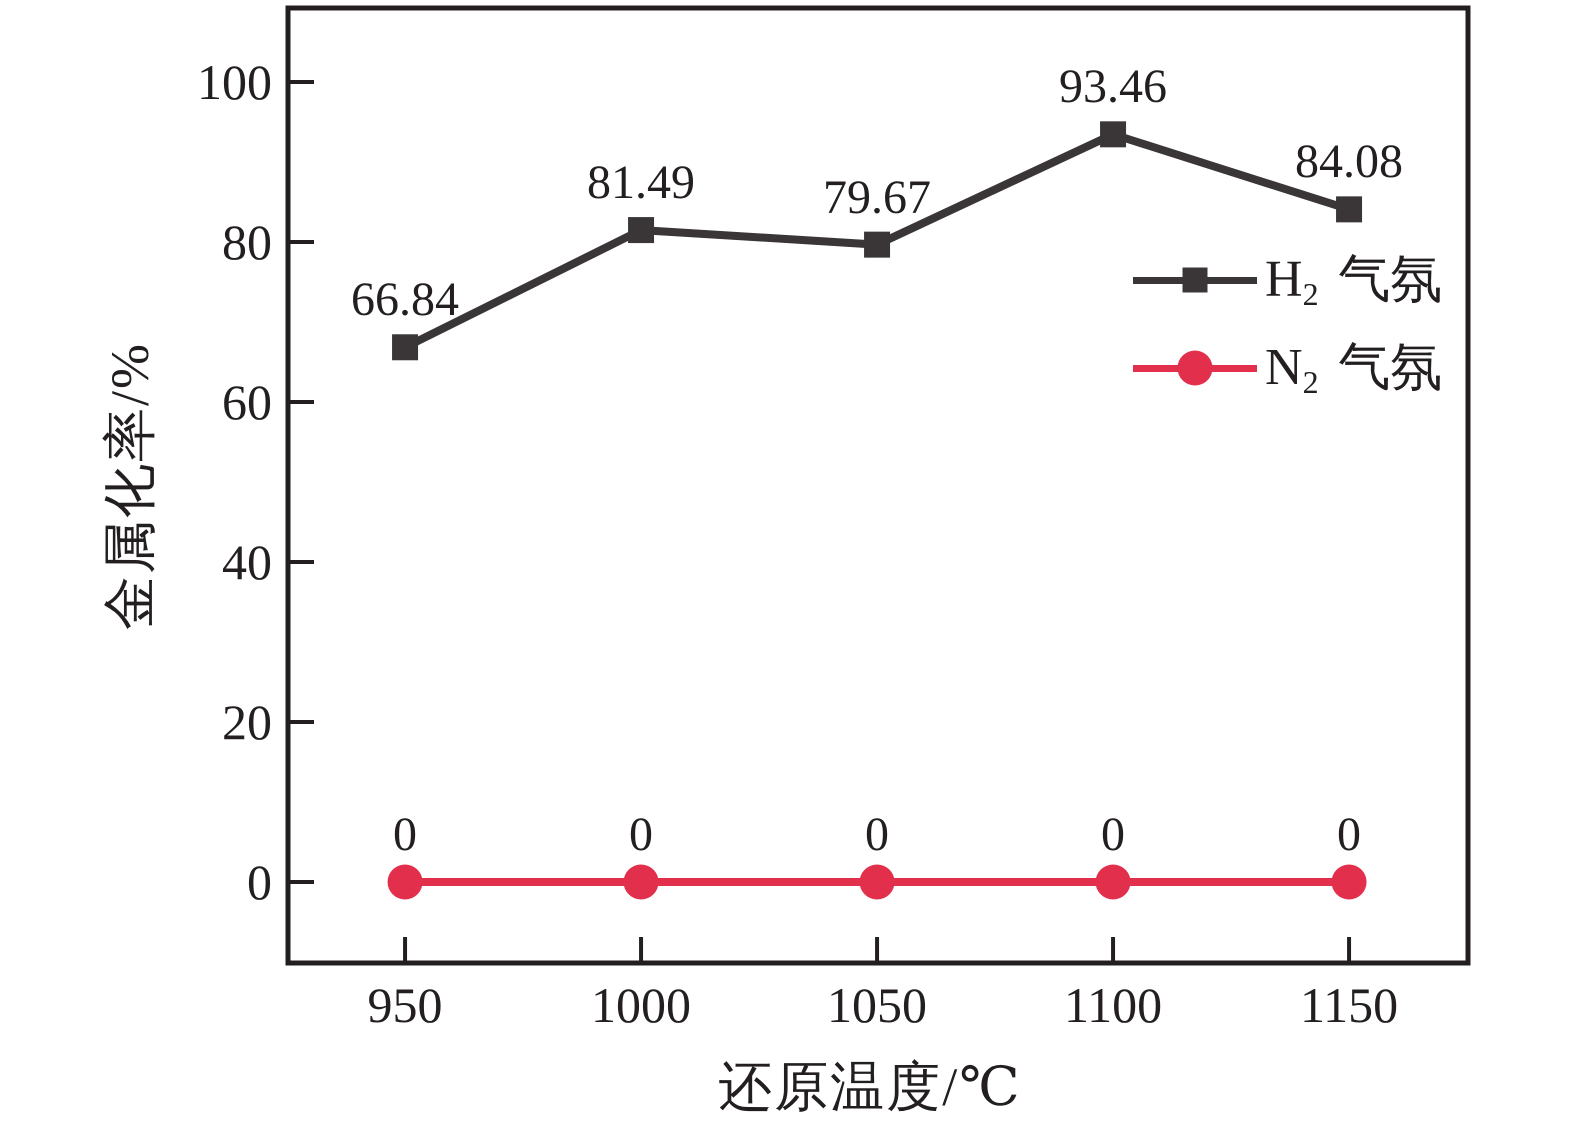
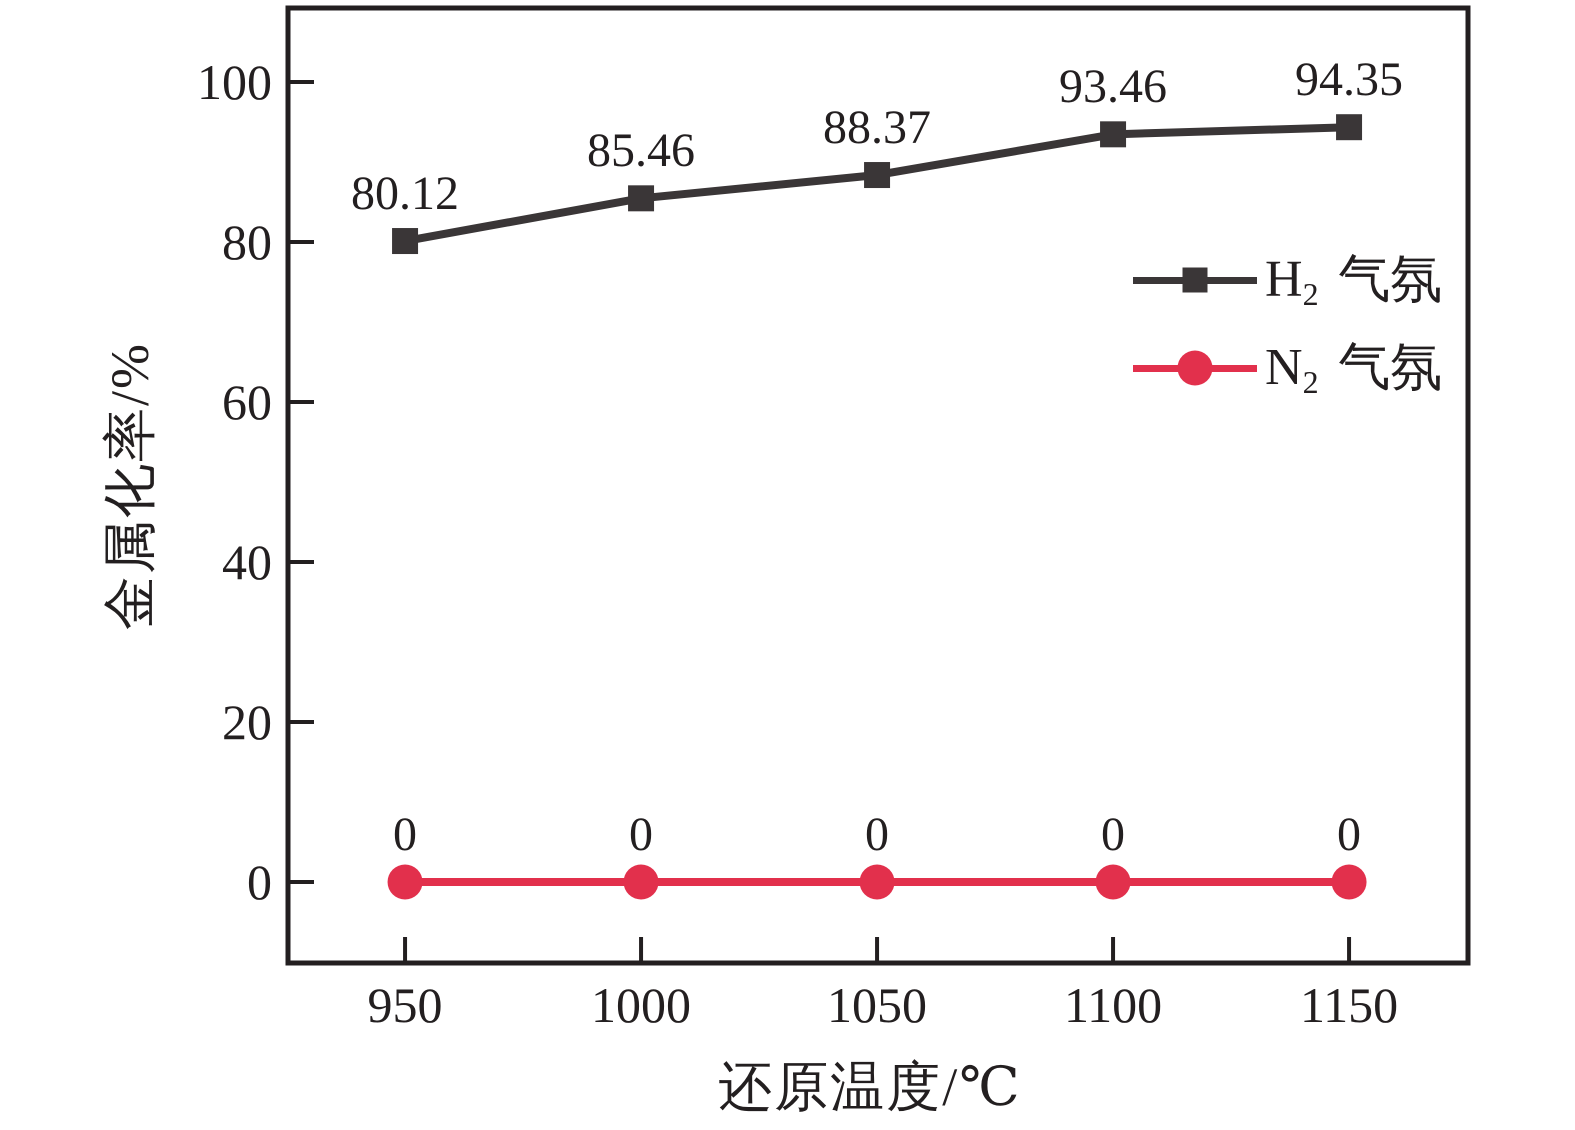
H2 气氛/950: 66.84 -> 80.12
H2 气氛/1000: 81.49 -> 85.46
H2 气氛/1050: 79.67 -> 88.37
H2 气氛/1150: 84.08 -> 94.35
